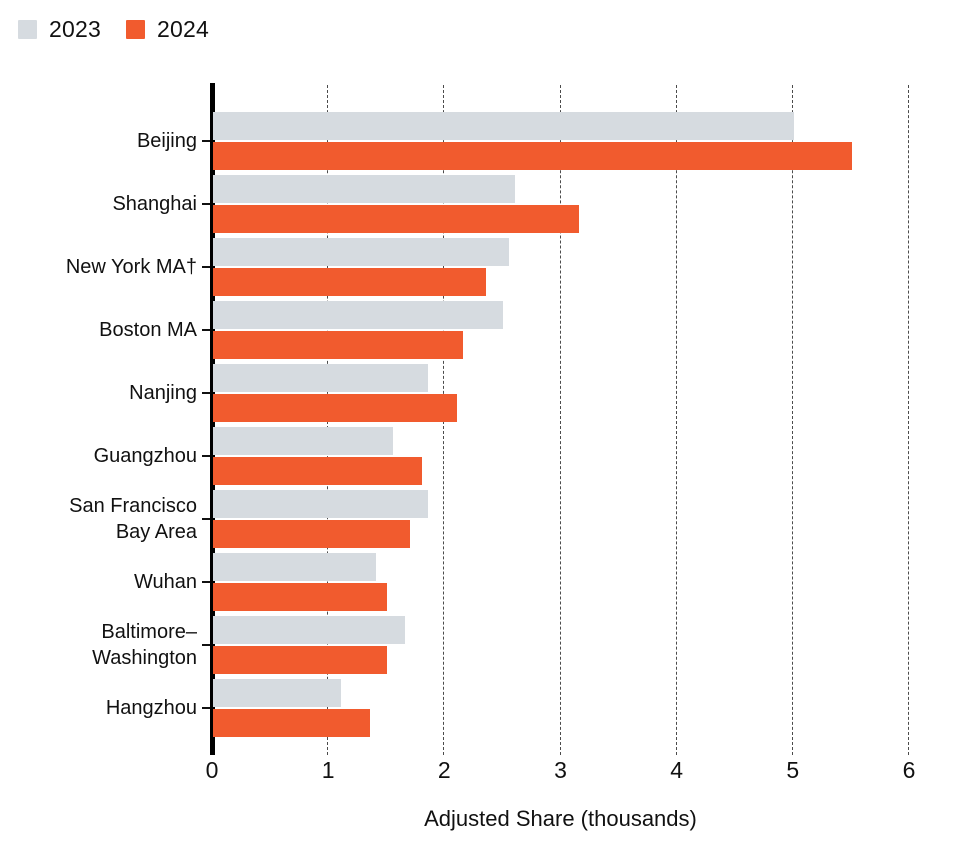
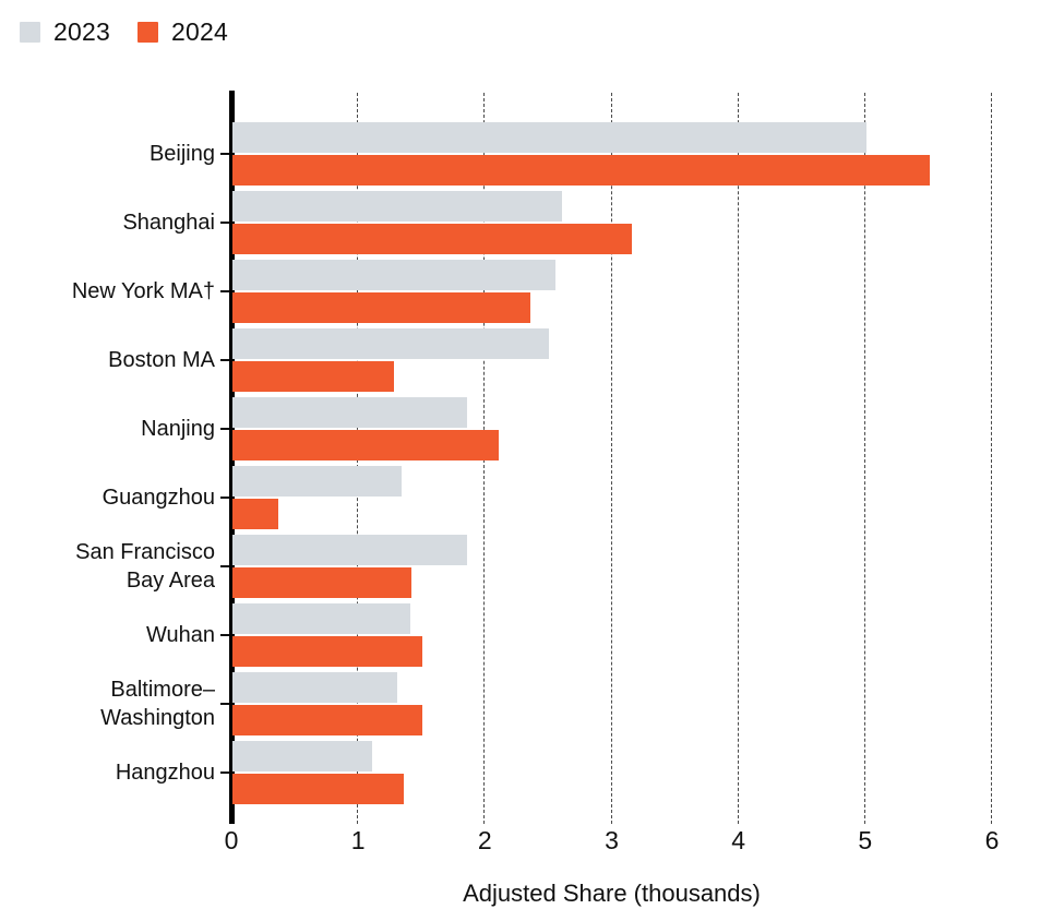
2024/Boston MA: 2.15 -> 1.27
2023/Guangzhou: 1.55 -> 1.33
2024/Guangzhou: 1.80 -> 0.36
2024/San Francisco Bay Area: 1.70 -> 1.41
2023/Baltimore–Washington: 1.65 -> 1.30
